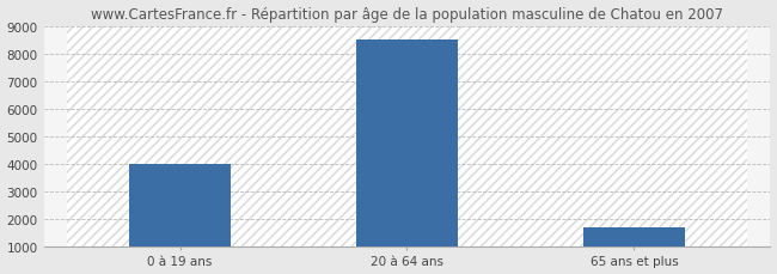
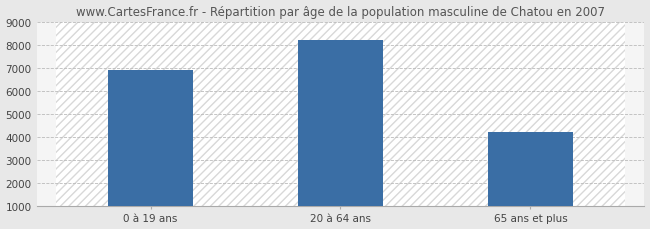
0 à 19 ans: 4000 -> 6900
20 à 64 ans: 8500 -> 8200
65 ans et plus: 1700 -> 4200
